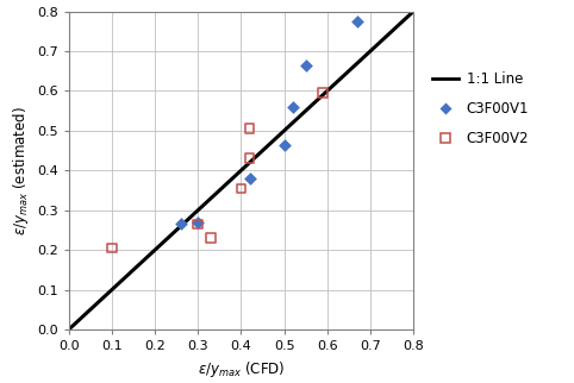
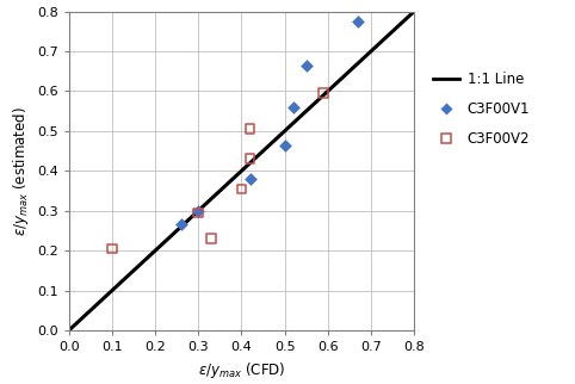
C3F00V1/0.3: 0.270 -> 0.300
C3F00V2/0.3: 0.265 -> 0.295
